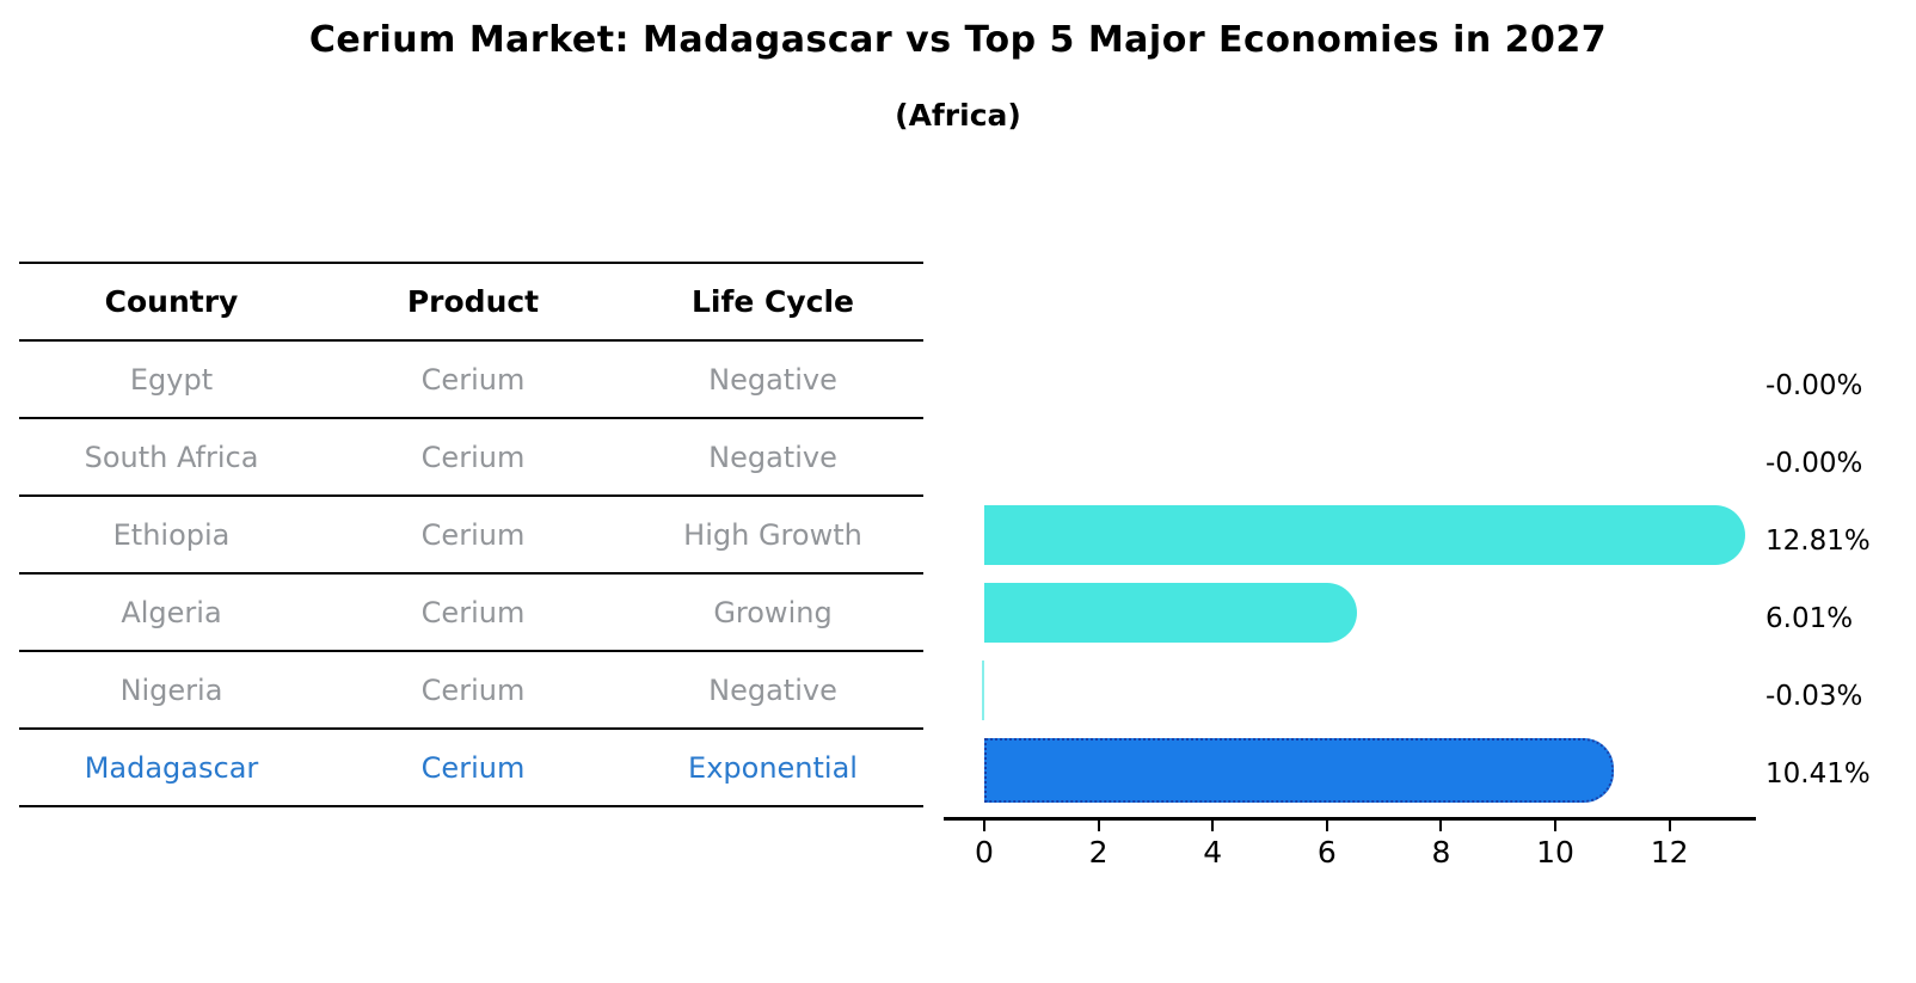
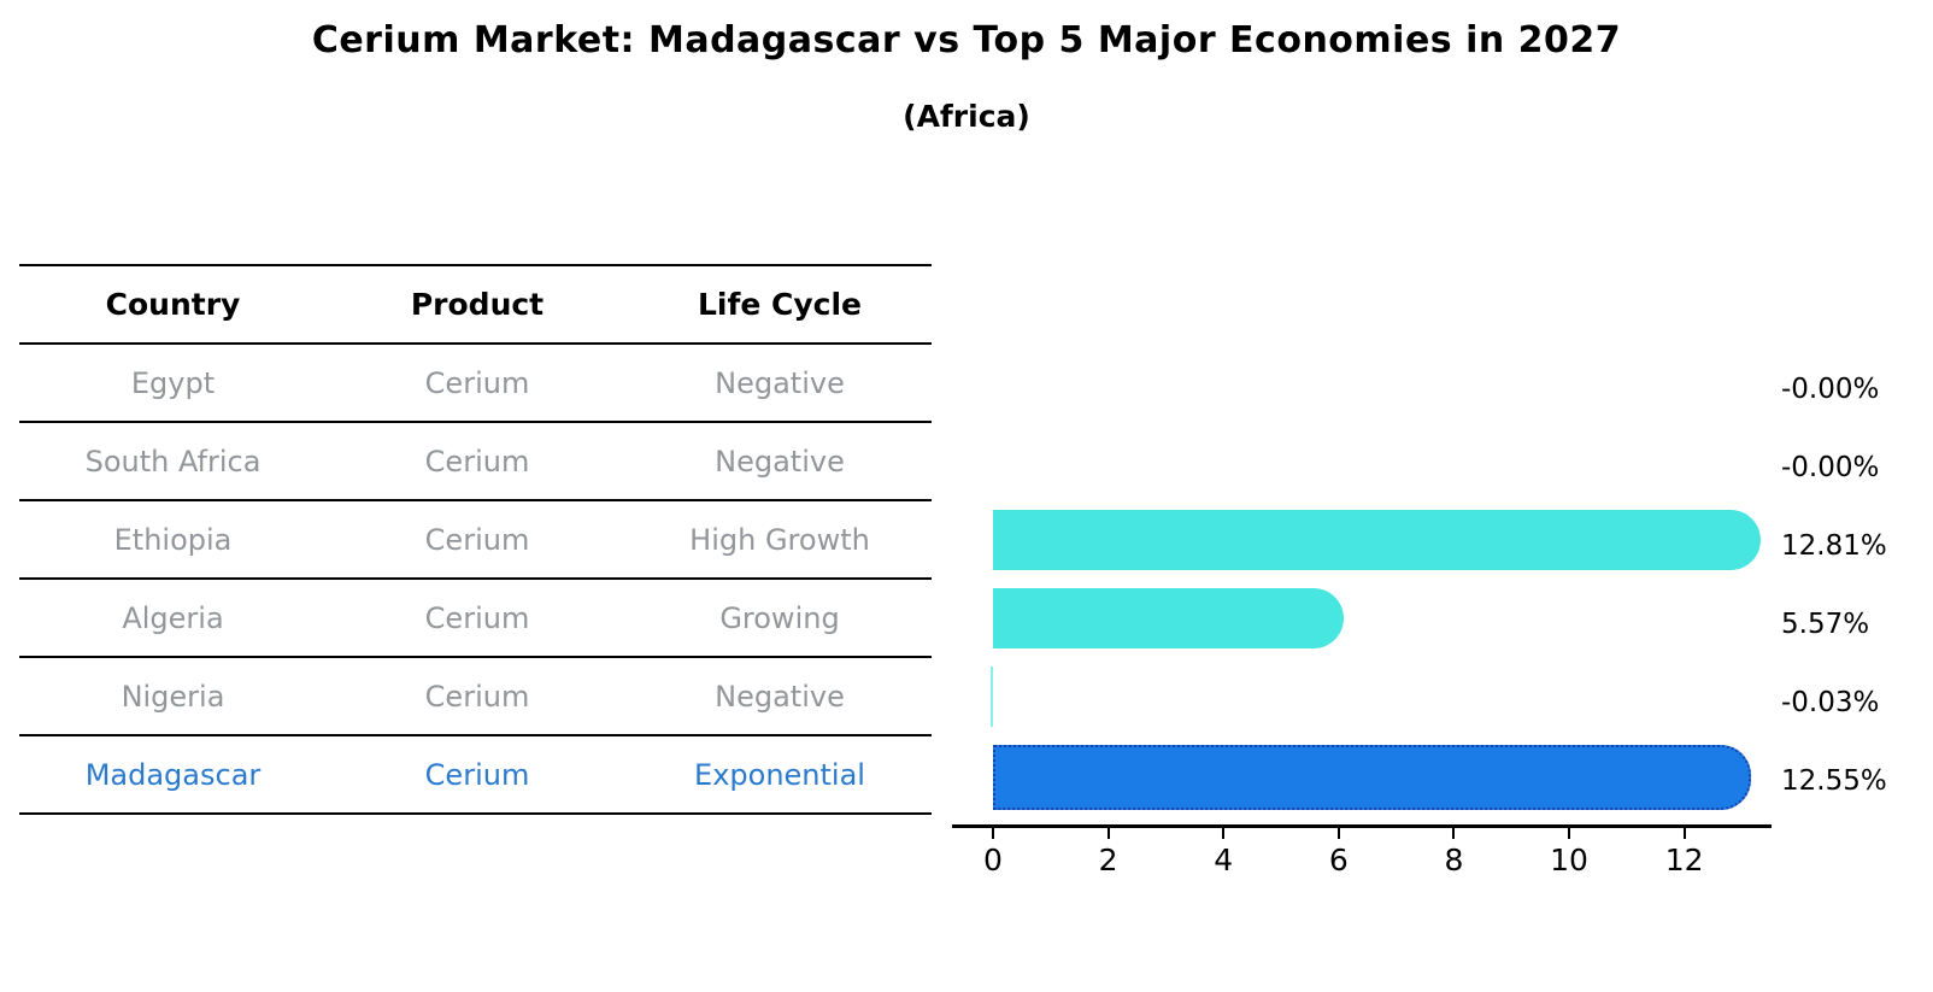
Algeria: 6.01% -> 5.57%
Madagascar: 10.41% -> 12.55%
